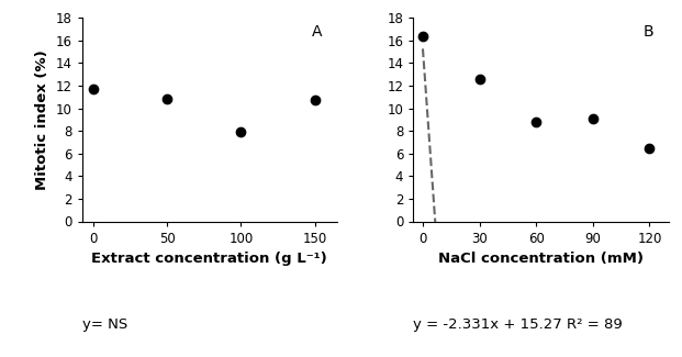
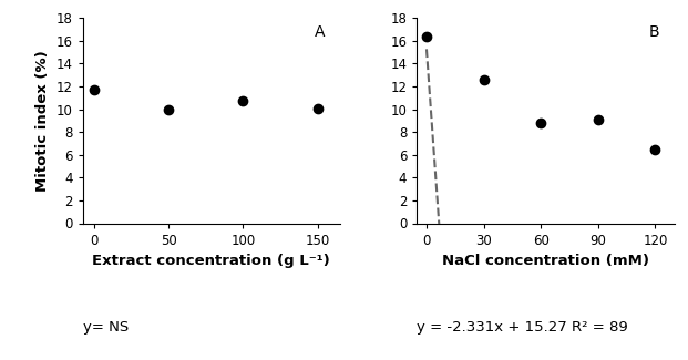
50: 10.8 -> 10.0
100: 7.9 -> 10.7
150: 10.7 -> 10.1
